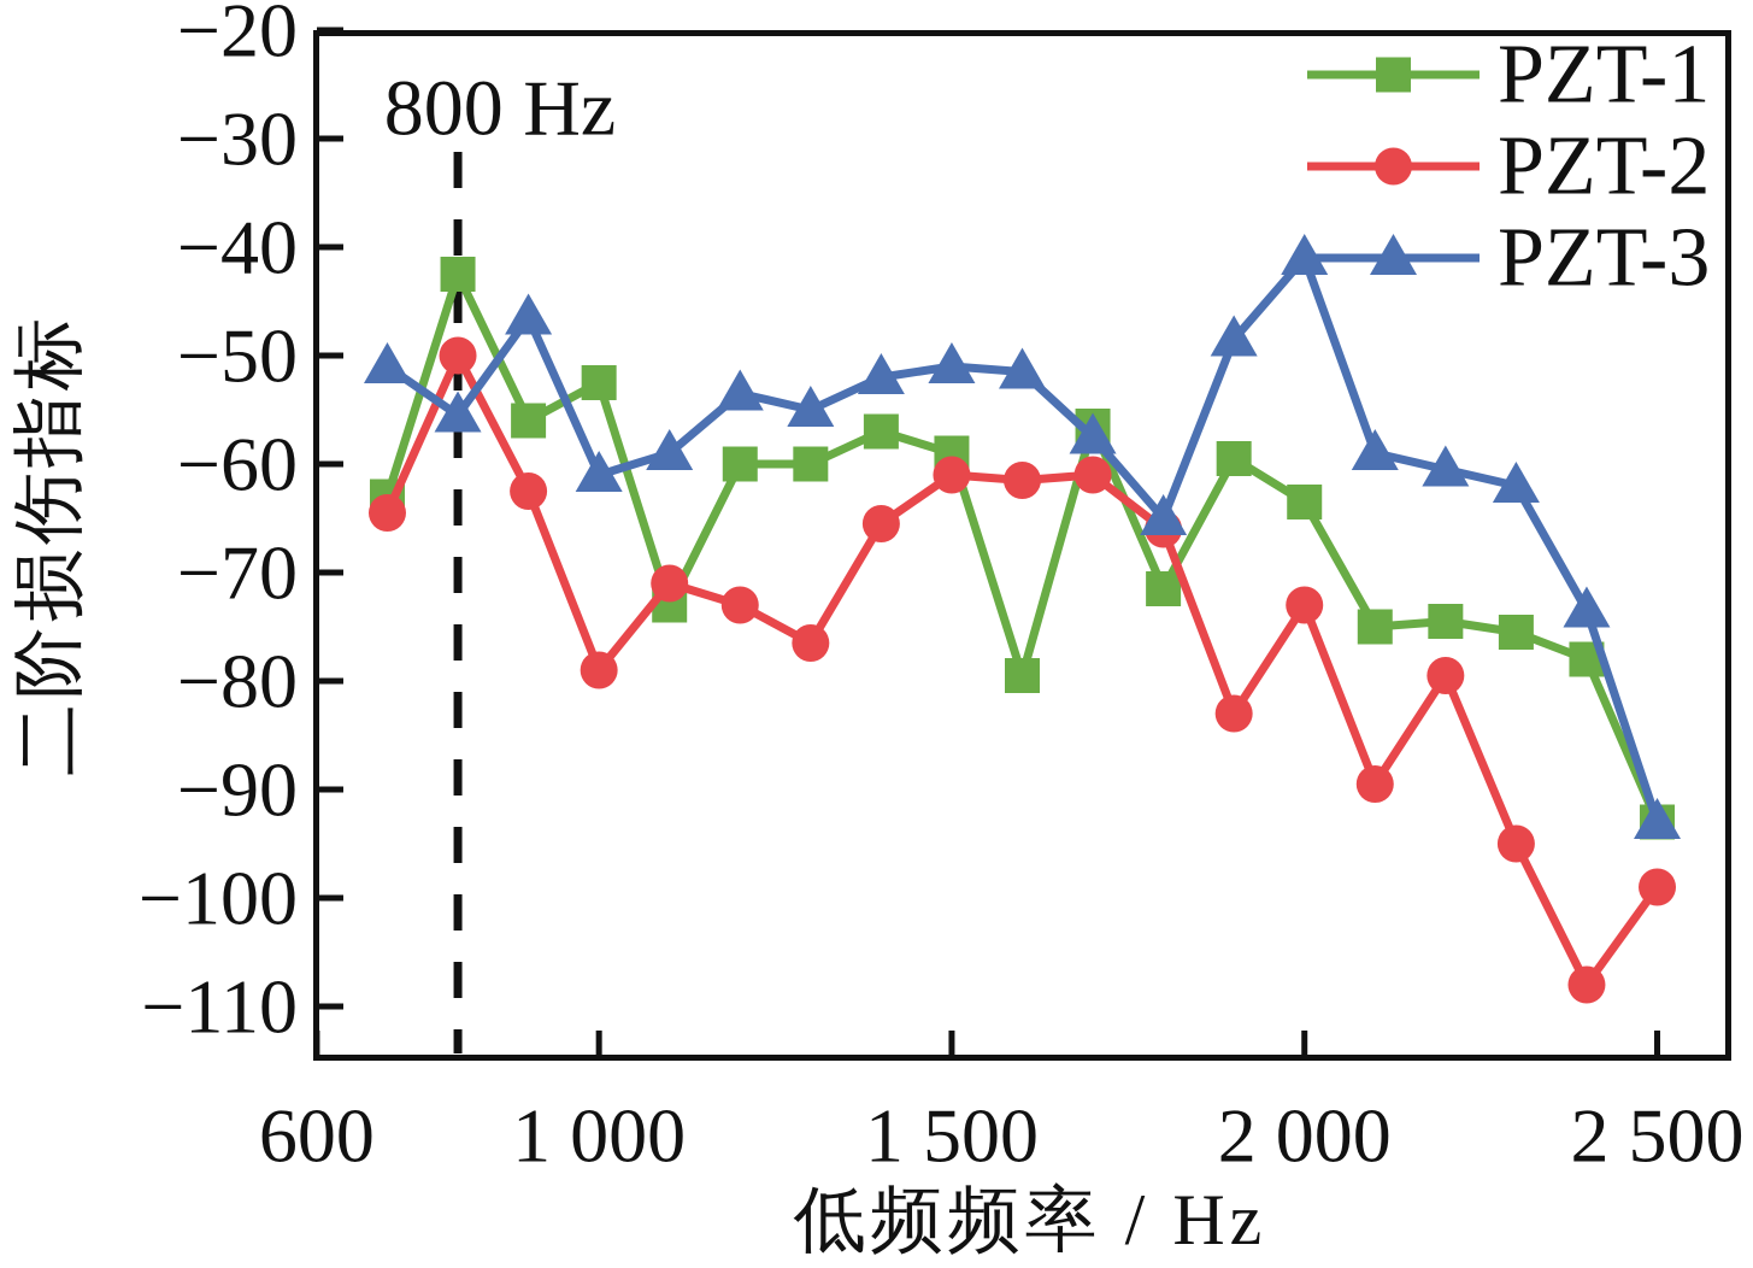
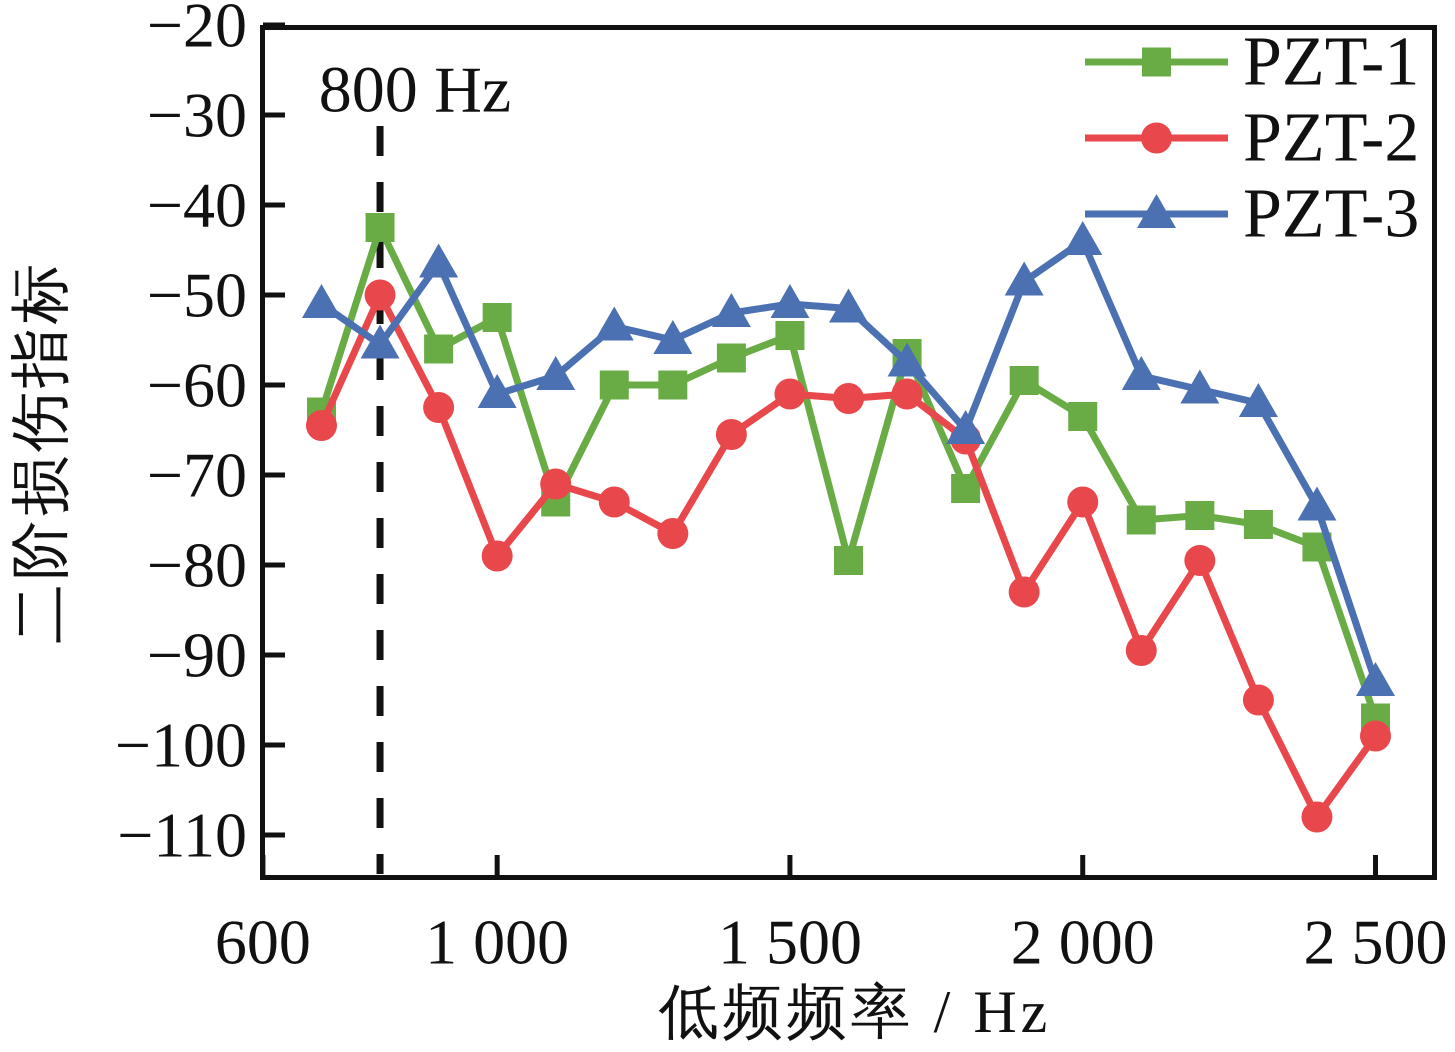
PZT-1/1500: -59 -> -54
PZT-3/2000: -41 -> -44
PZT-1/2500: -93 -> -97
